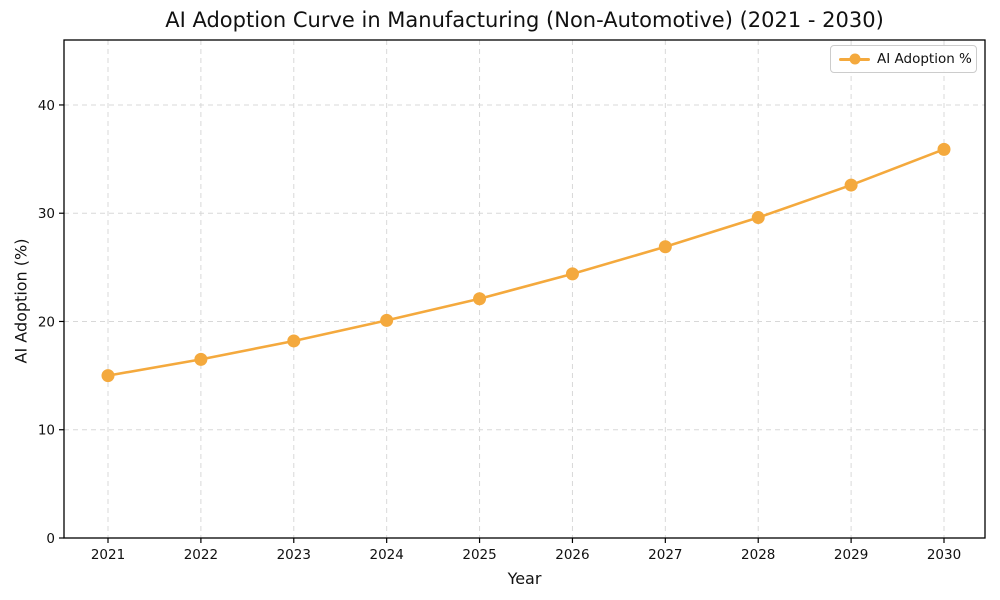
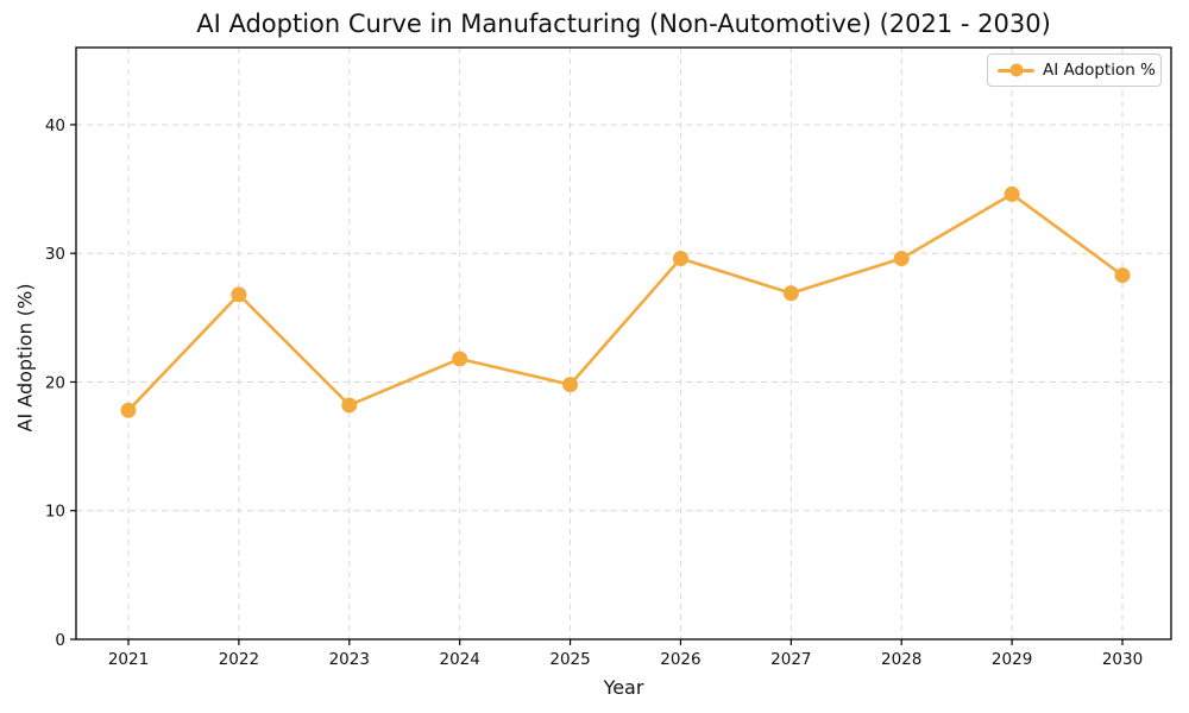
2021: 15.0 -> 17.8
2022: 16.5 -> 26.8
2024: 20.1 -> 21.8
2025: 22.1 -> 19.8
2026: 24.4 -> 29.6
2029: 32.6 -> 34.6
2030: 35.9 -> 28.3
